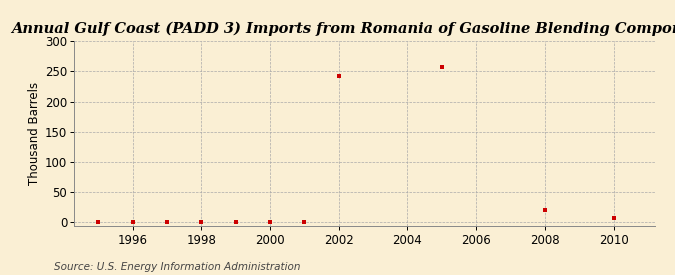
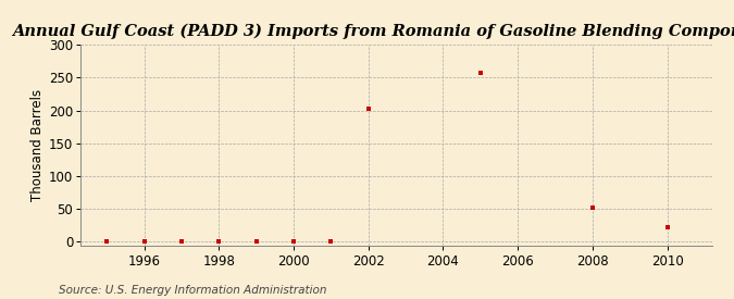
2002: 243 -> 202
2008: 20 -> 52
2010: 8 -> 22
